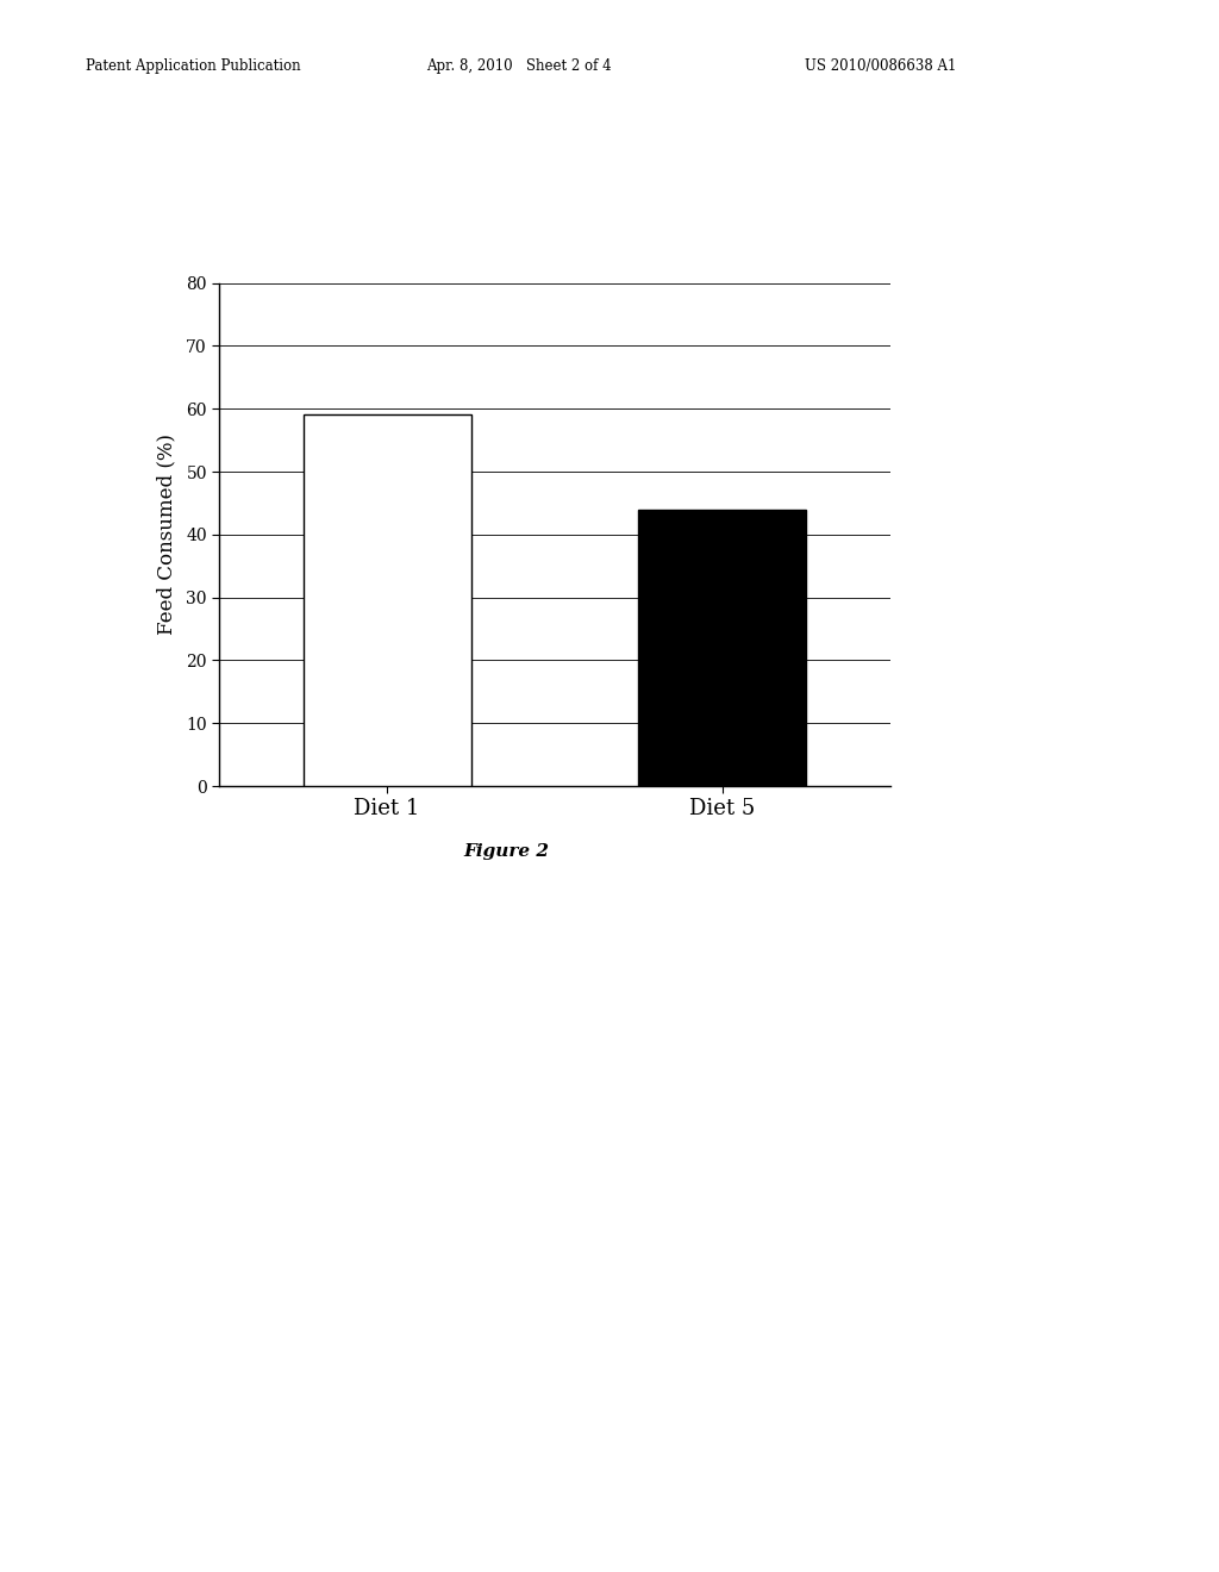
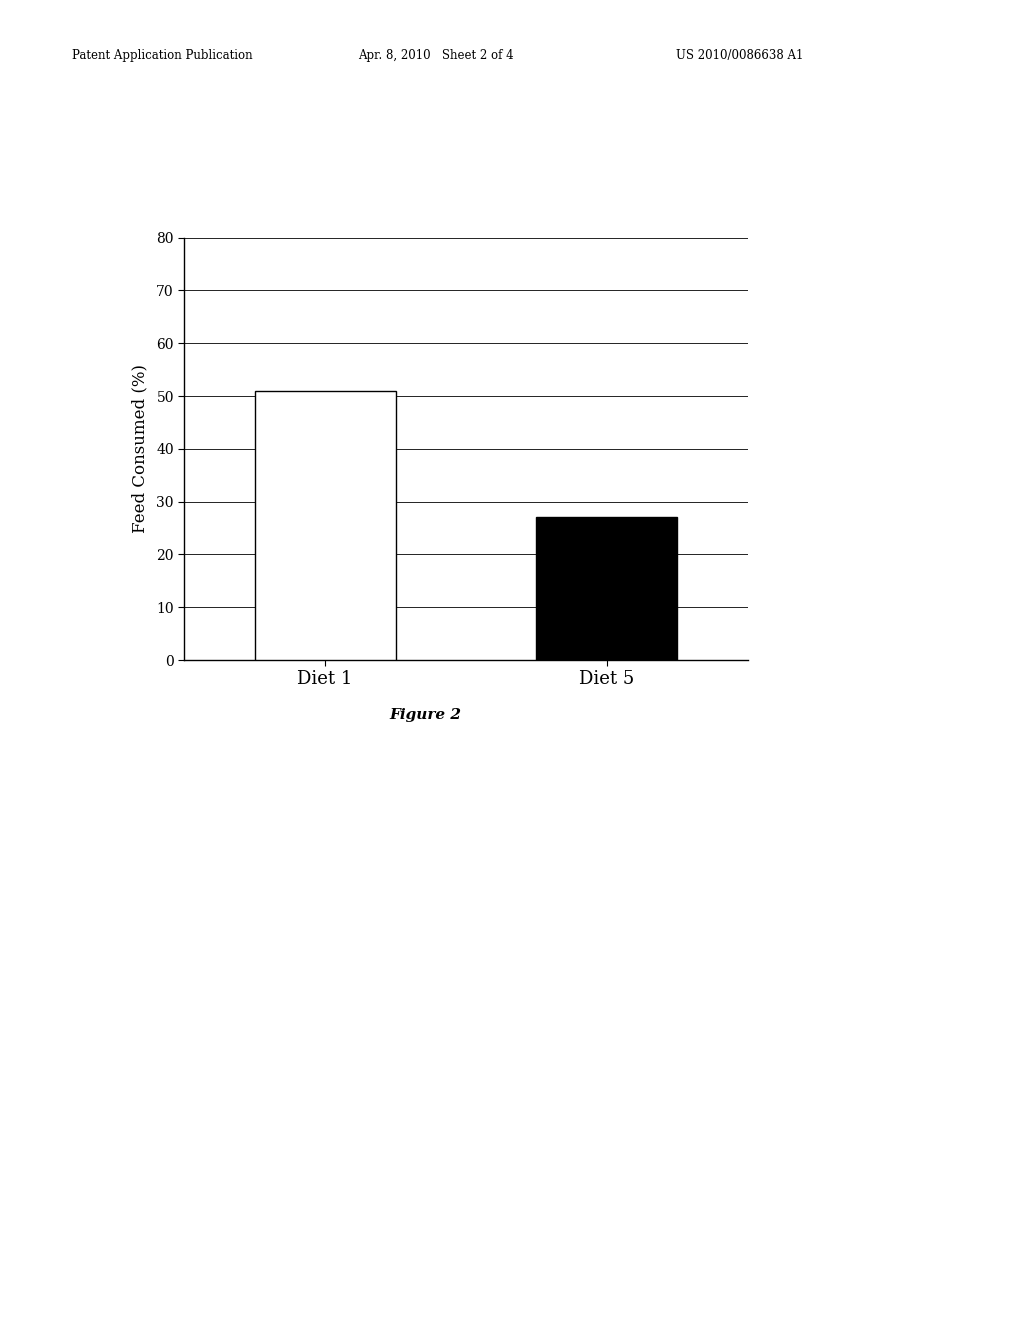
Diet 1: 59 -> 51
Diet 5: 44 -> 27
